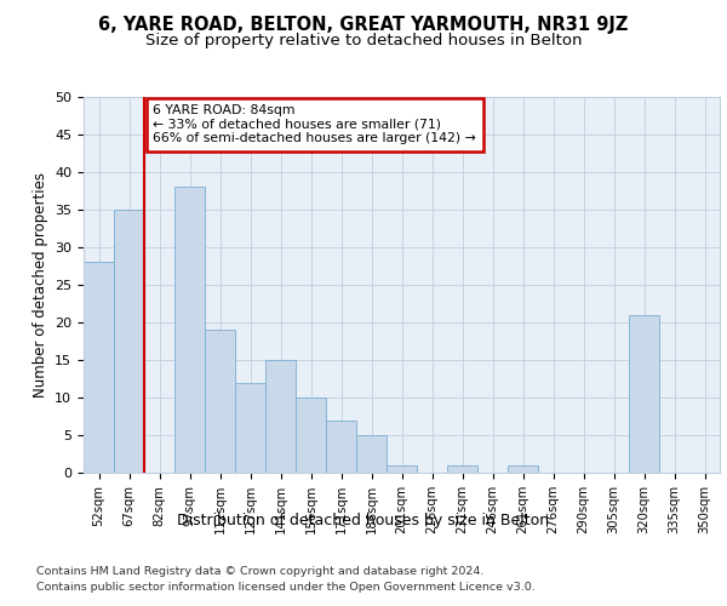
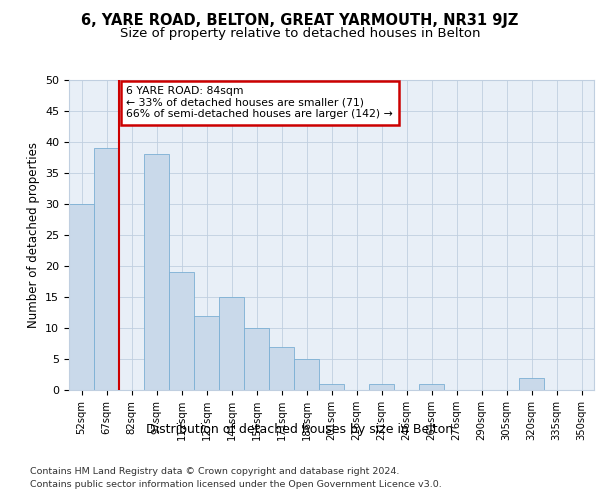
52sqm: 28 -> 30
67sqm: 35 -> 39
320sqm: 21 -> 2
